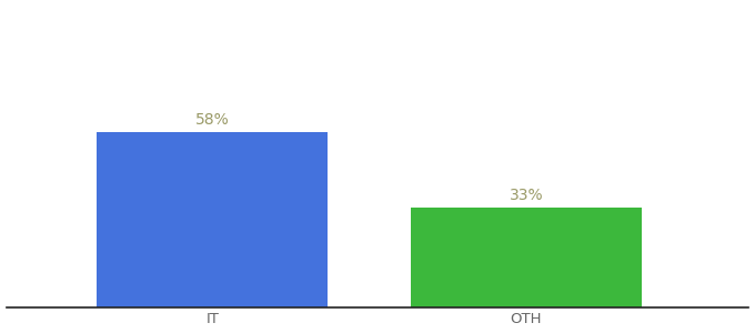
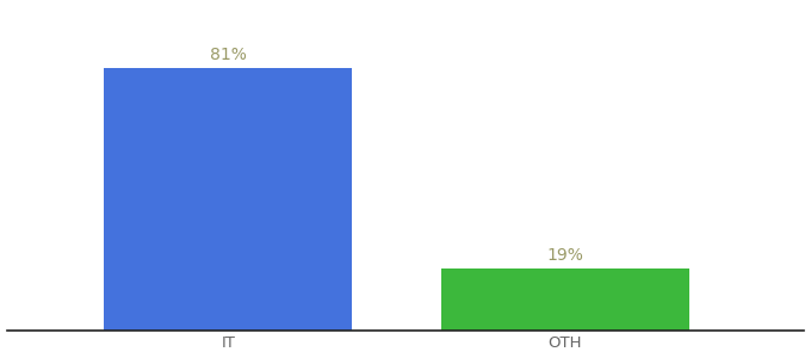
IT: 58% -> 81%
OTH: 33% -> 19%
